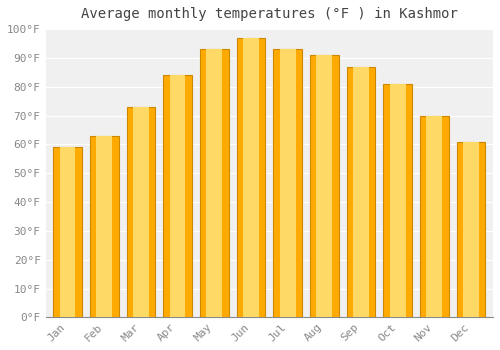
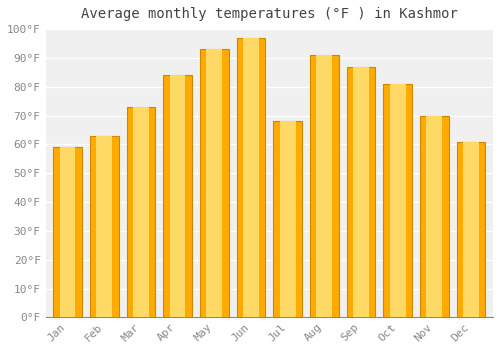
Jul: 93°F -> 68°F
